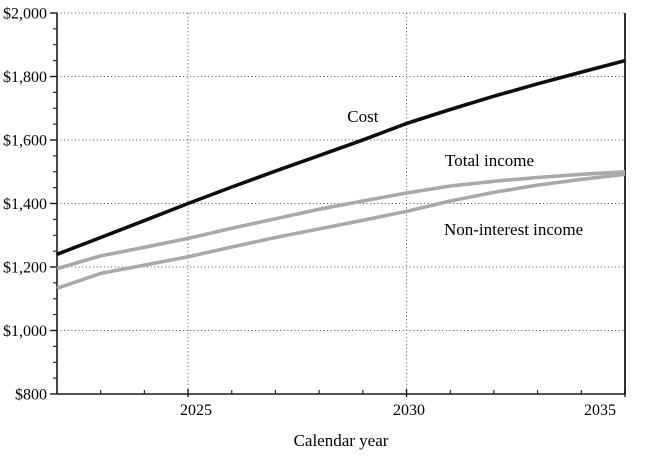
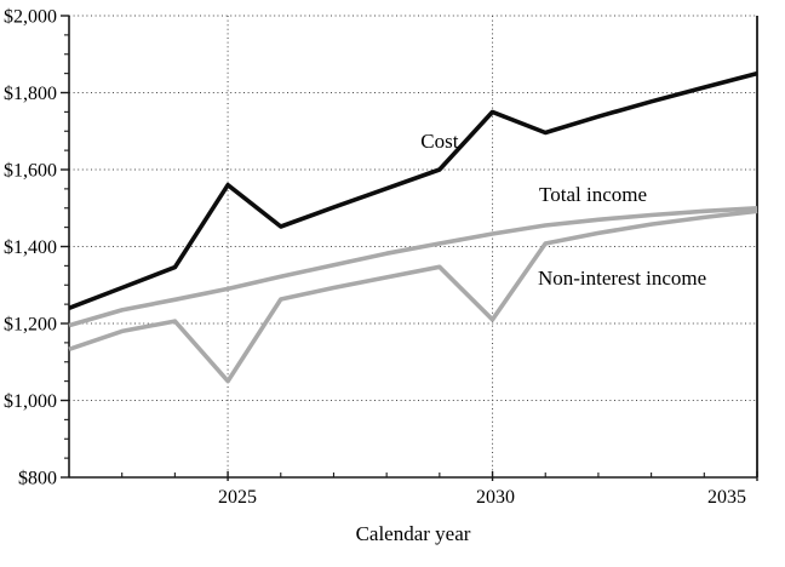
Cost/2025: $1400 -> $1560
Non-interest income/2025: $1230 -> $1050
Cost/2030: $1650 -> $1750
Non-interest income/2030: $1380 -> $1210
